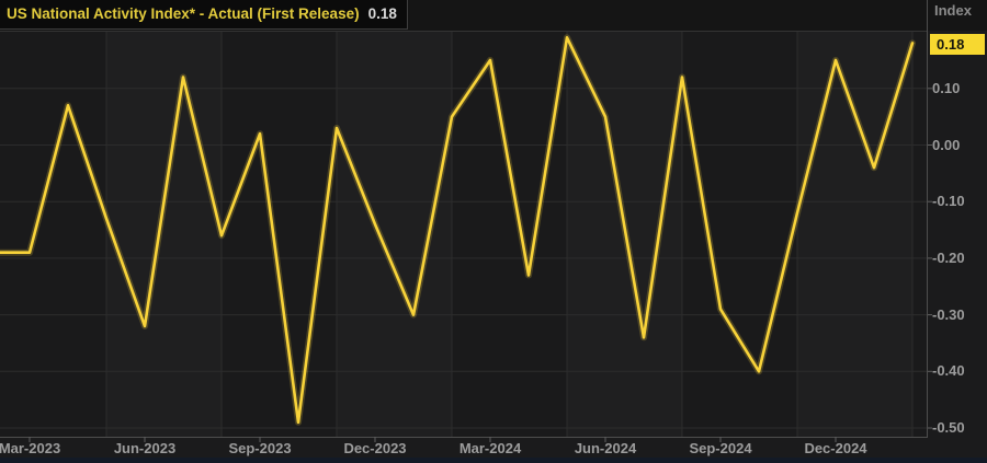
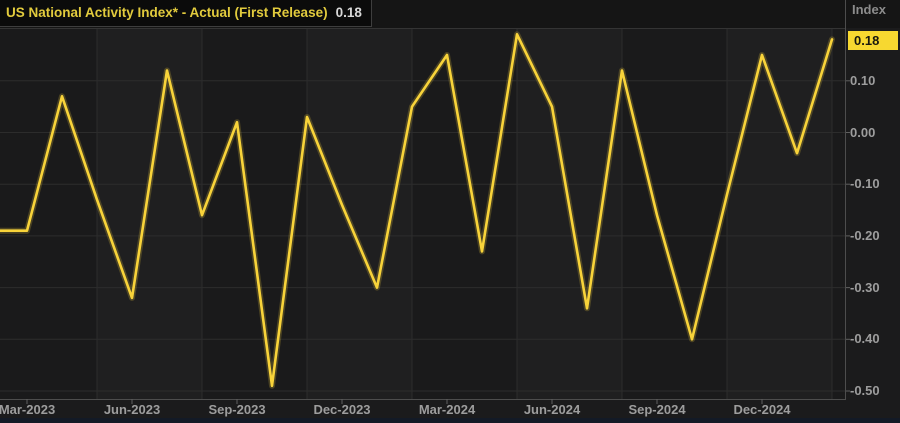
Sep-2024: -0.29 -> -0.16
